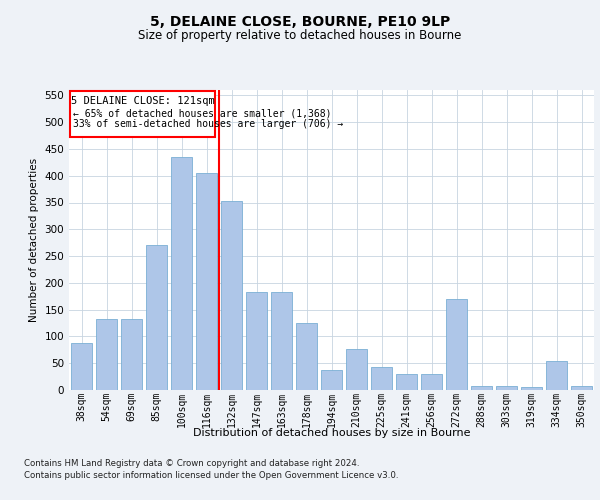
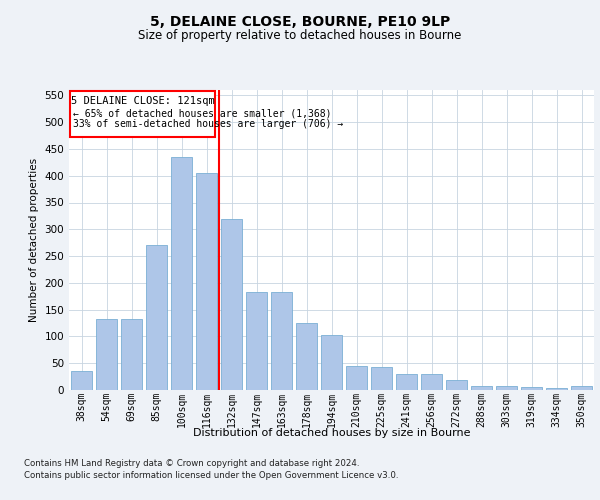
38sqm: 88 -> 35
132sqm: 352 -> 320
194sqm: 38 -> 103
210sqm: 76 -> 45
272sqm: 170 -> 18
334sqm: 54 -> 4
